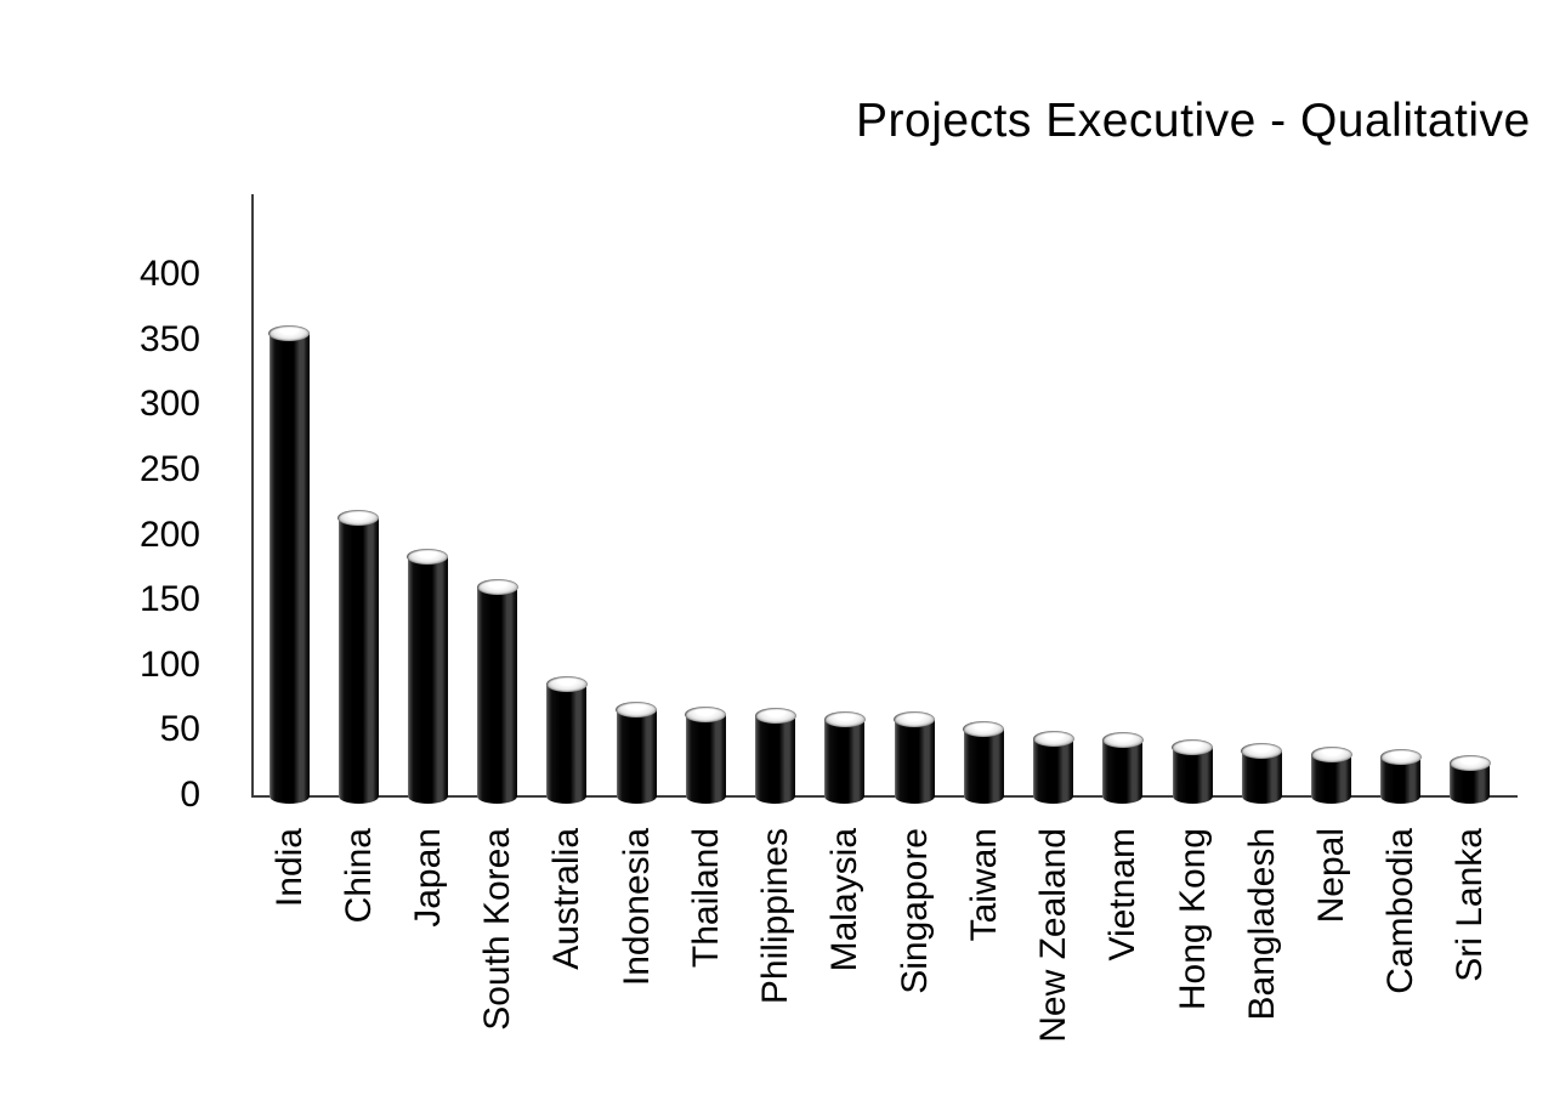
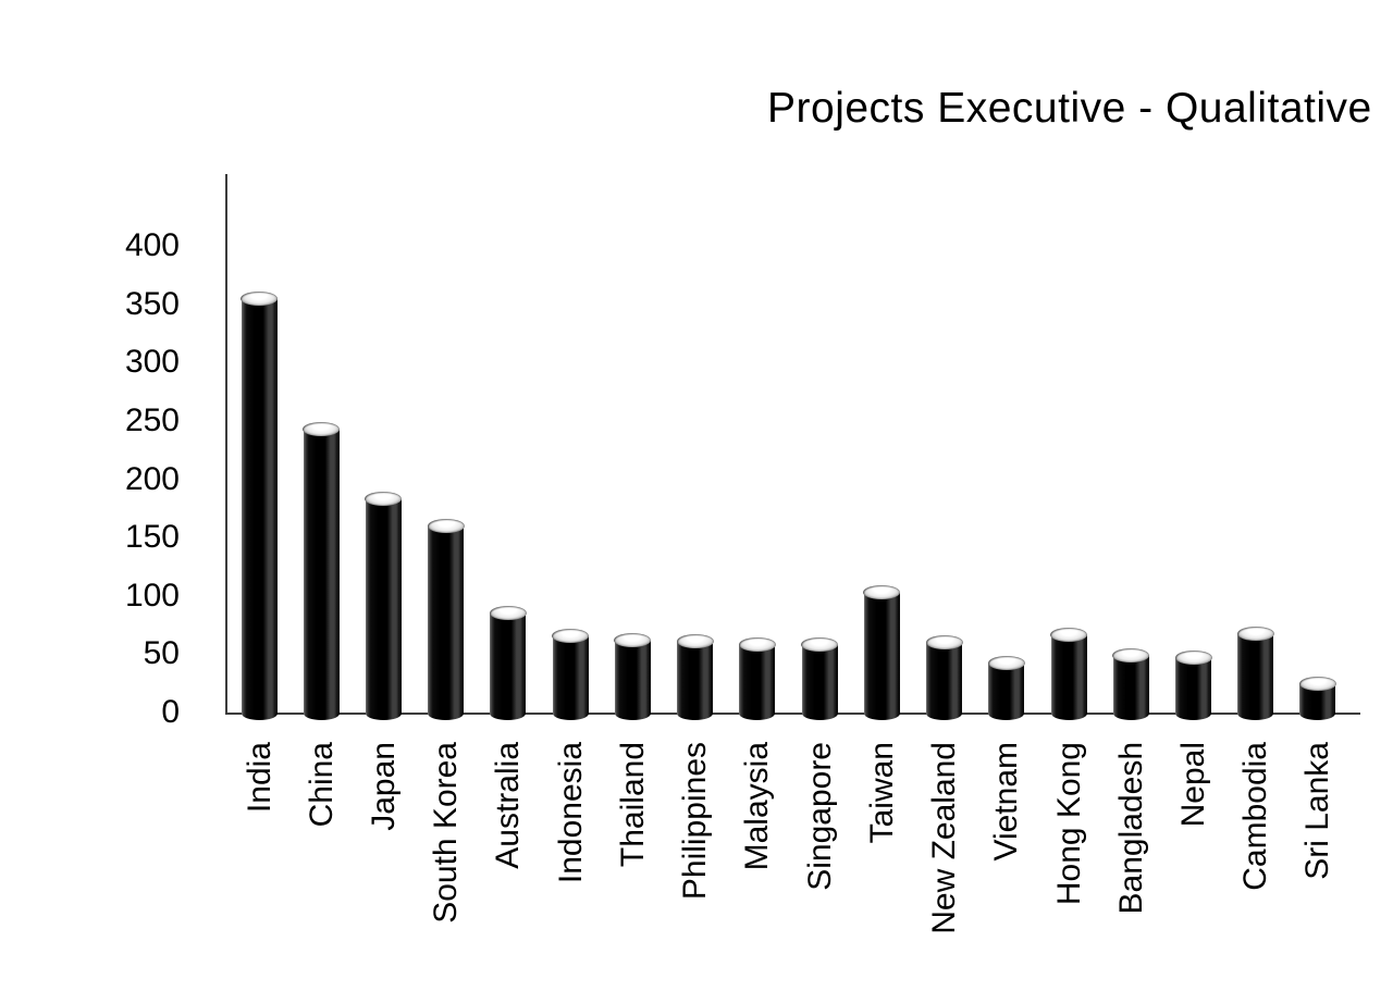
China: 213 -> 243
Taiwan: 51 -> 103
New Zealand: 43 -> 60
Hong Kong: 37 -> 67
Bangladesh: 34 -> 49
Nepal: 31 -> 47
Cambodia: 29 -> 68
